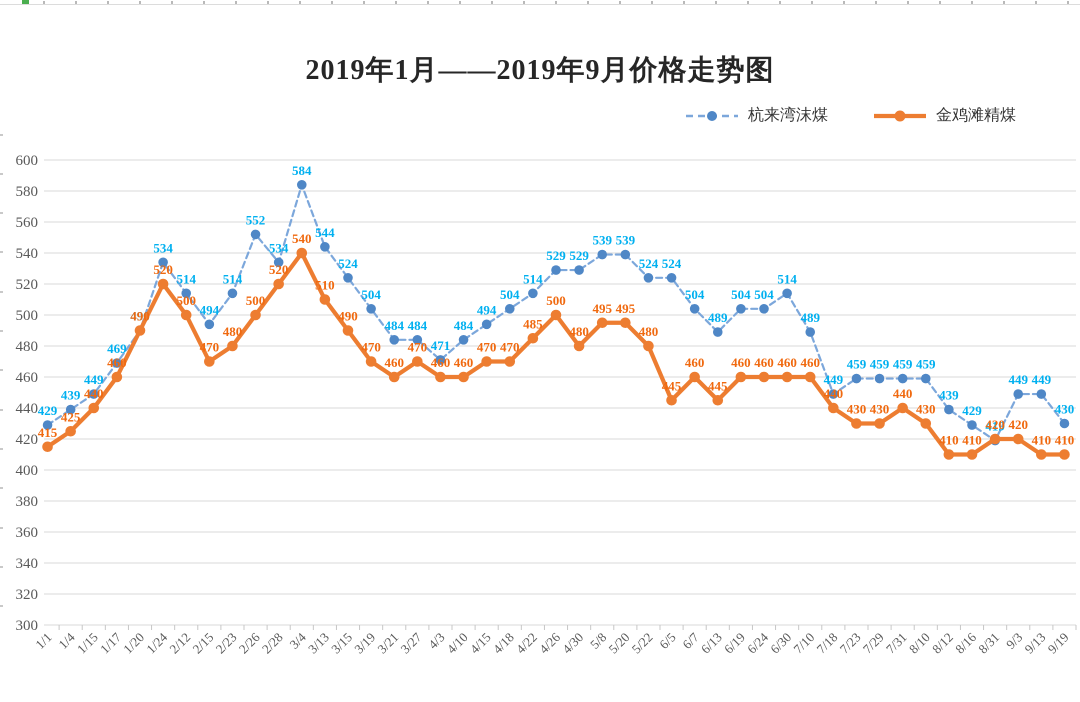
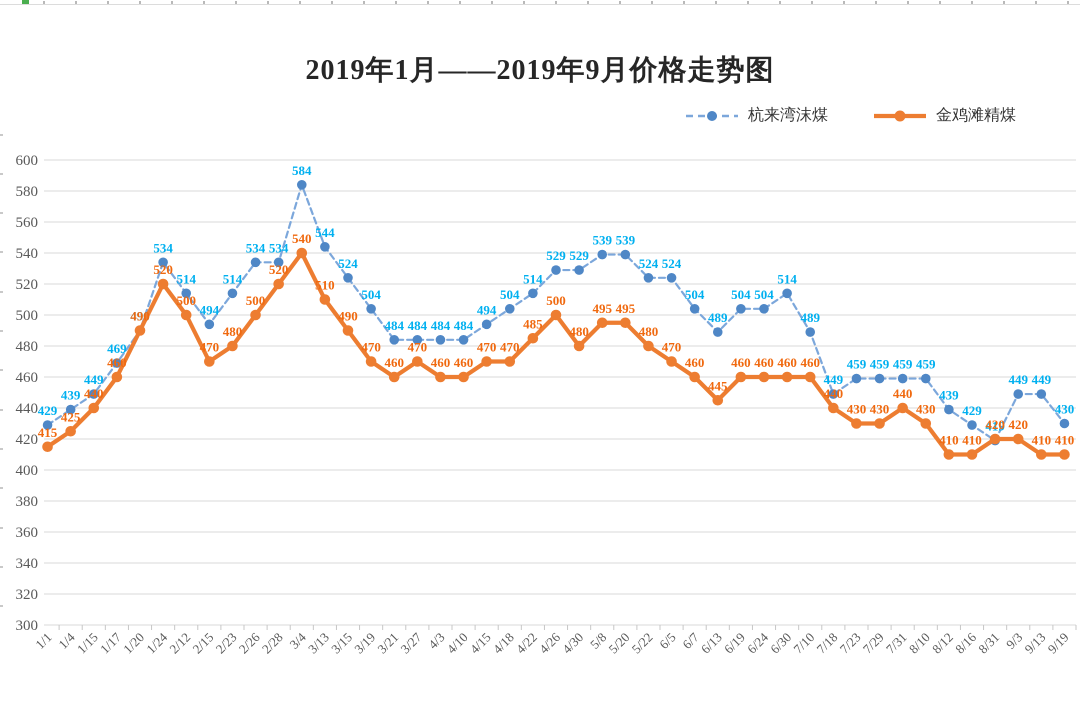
杭来湾沫煤/2/26: 552 -> 534
杭来湾沫煤/4/3: 471 -> 484
金鸡滩精煤/6/5: 445 -> 470
